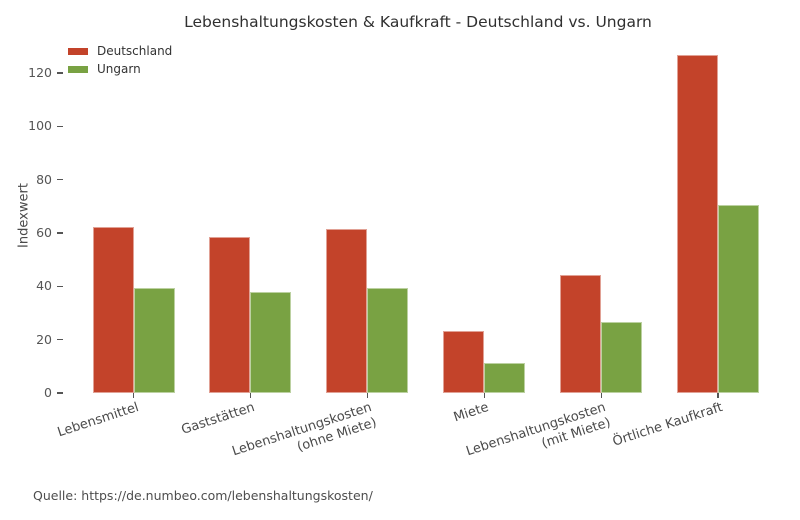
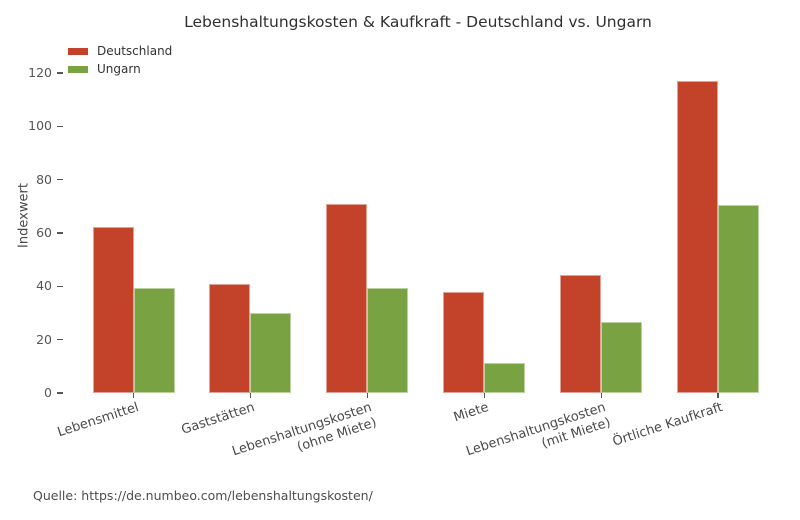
Deutschland/Gaststätten: 58 -> 41
Ungarn/Gaststätten: 38 -> 30
Deutschland/Lebenshaltungskosten (ohne Miete): 62 -> 71
Deutschland/Miete: 23 -> 38
Deutschland/Örtliche Kaufkraft: 127 -> 117
